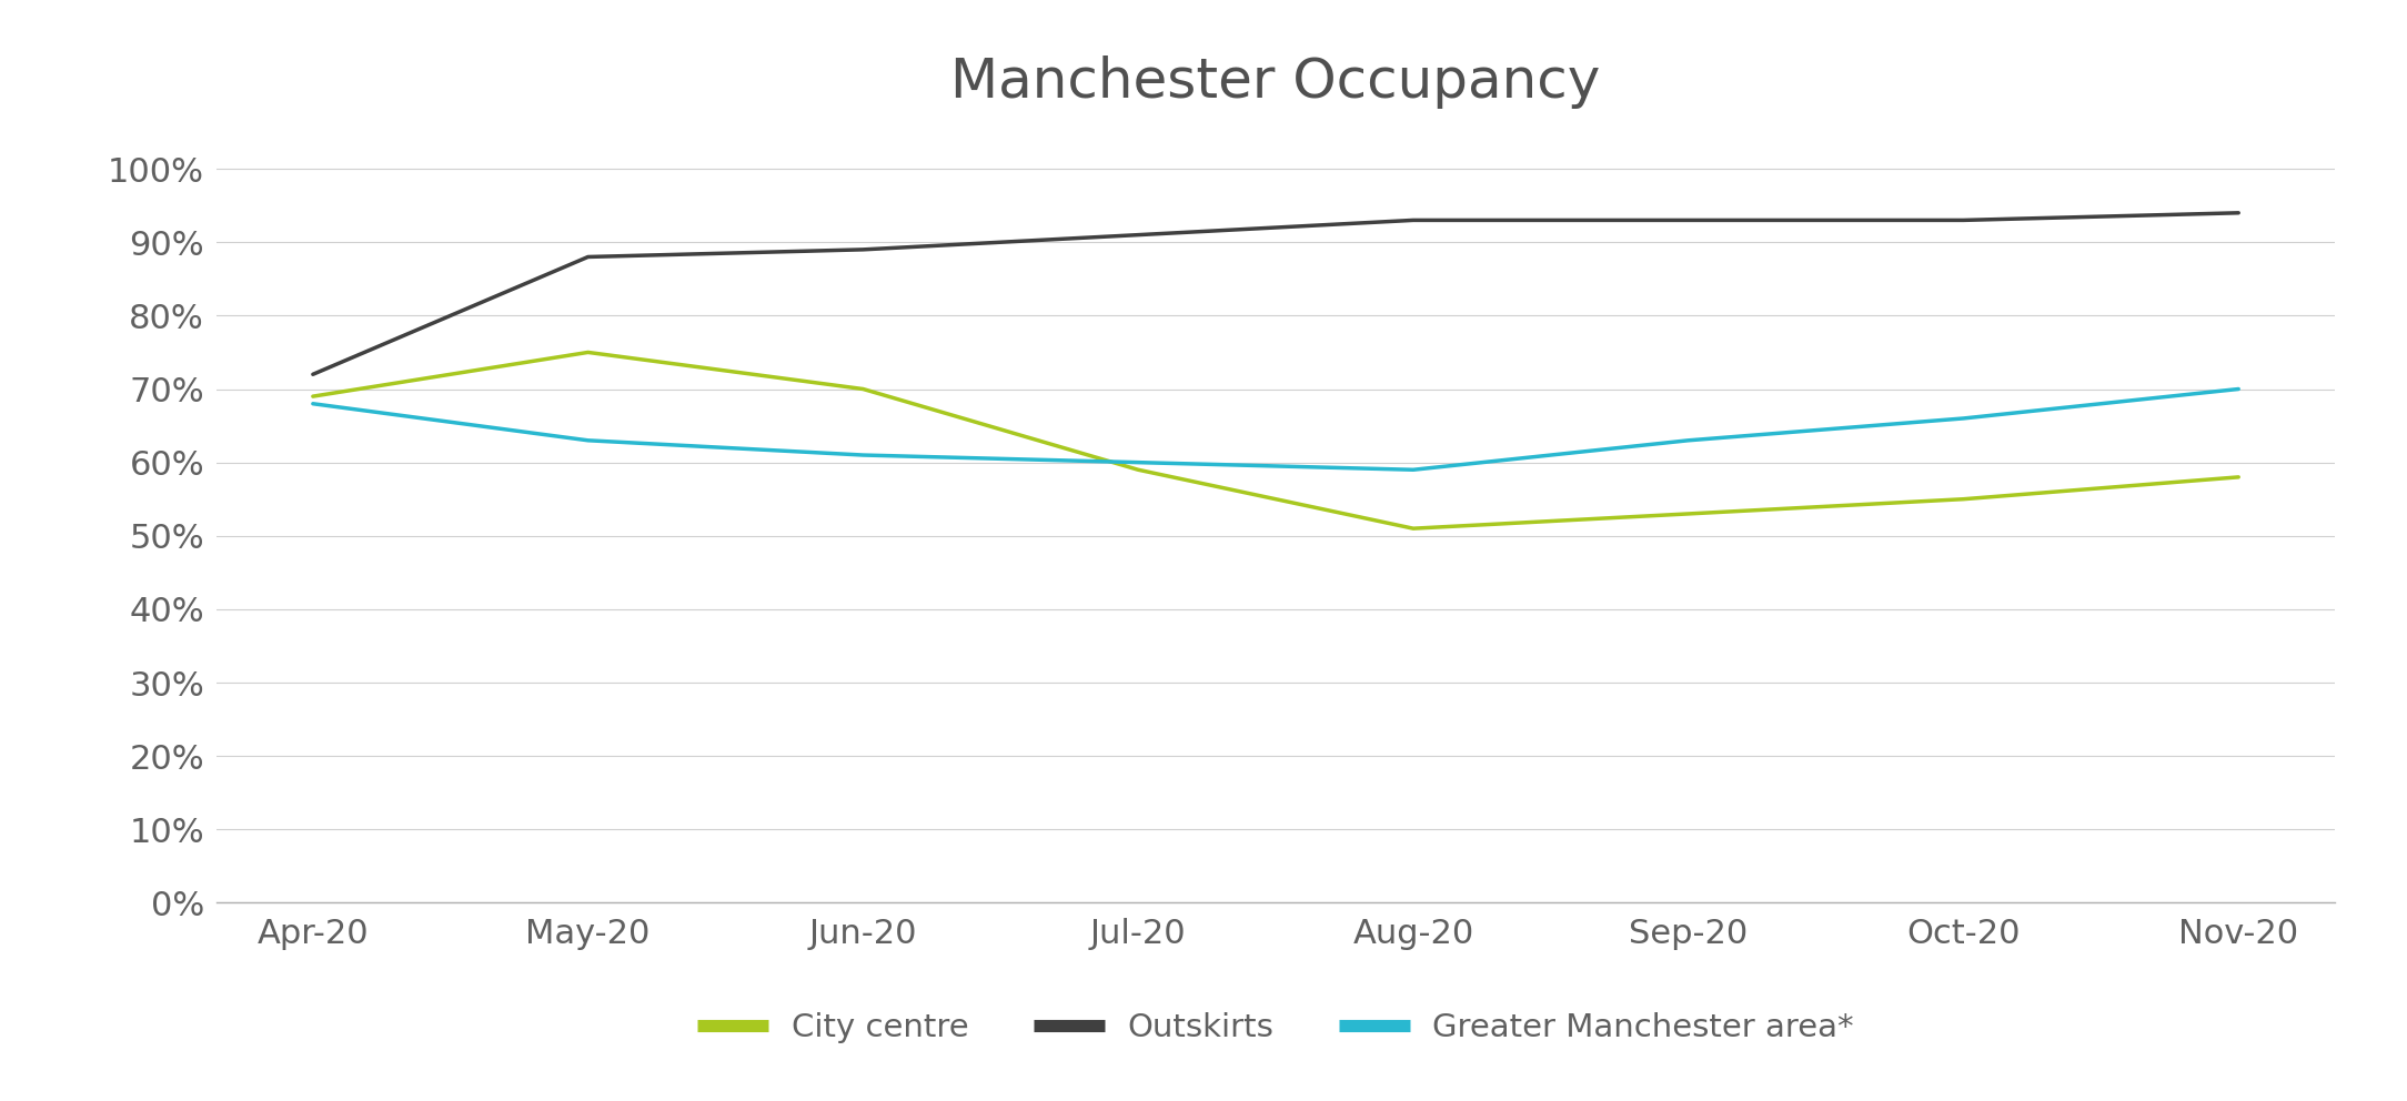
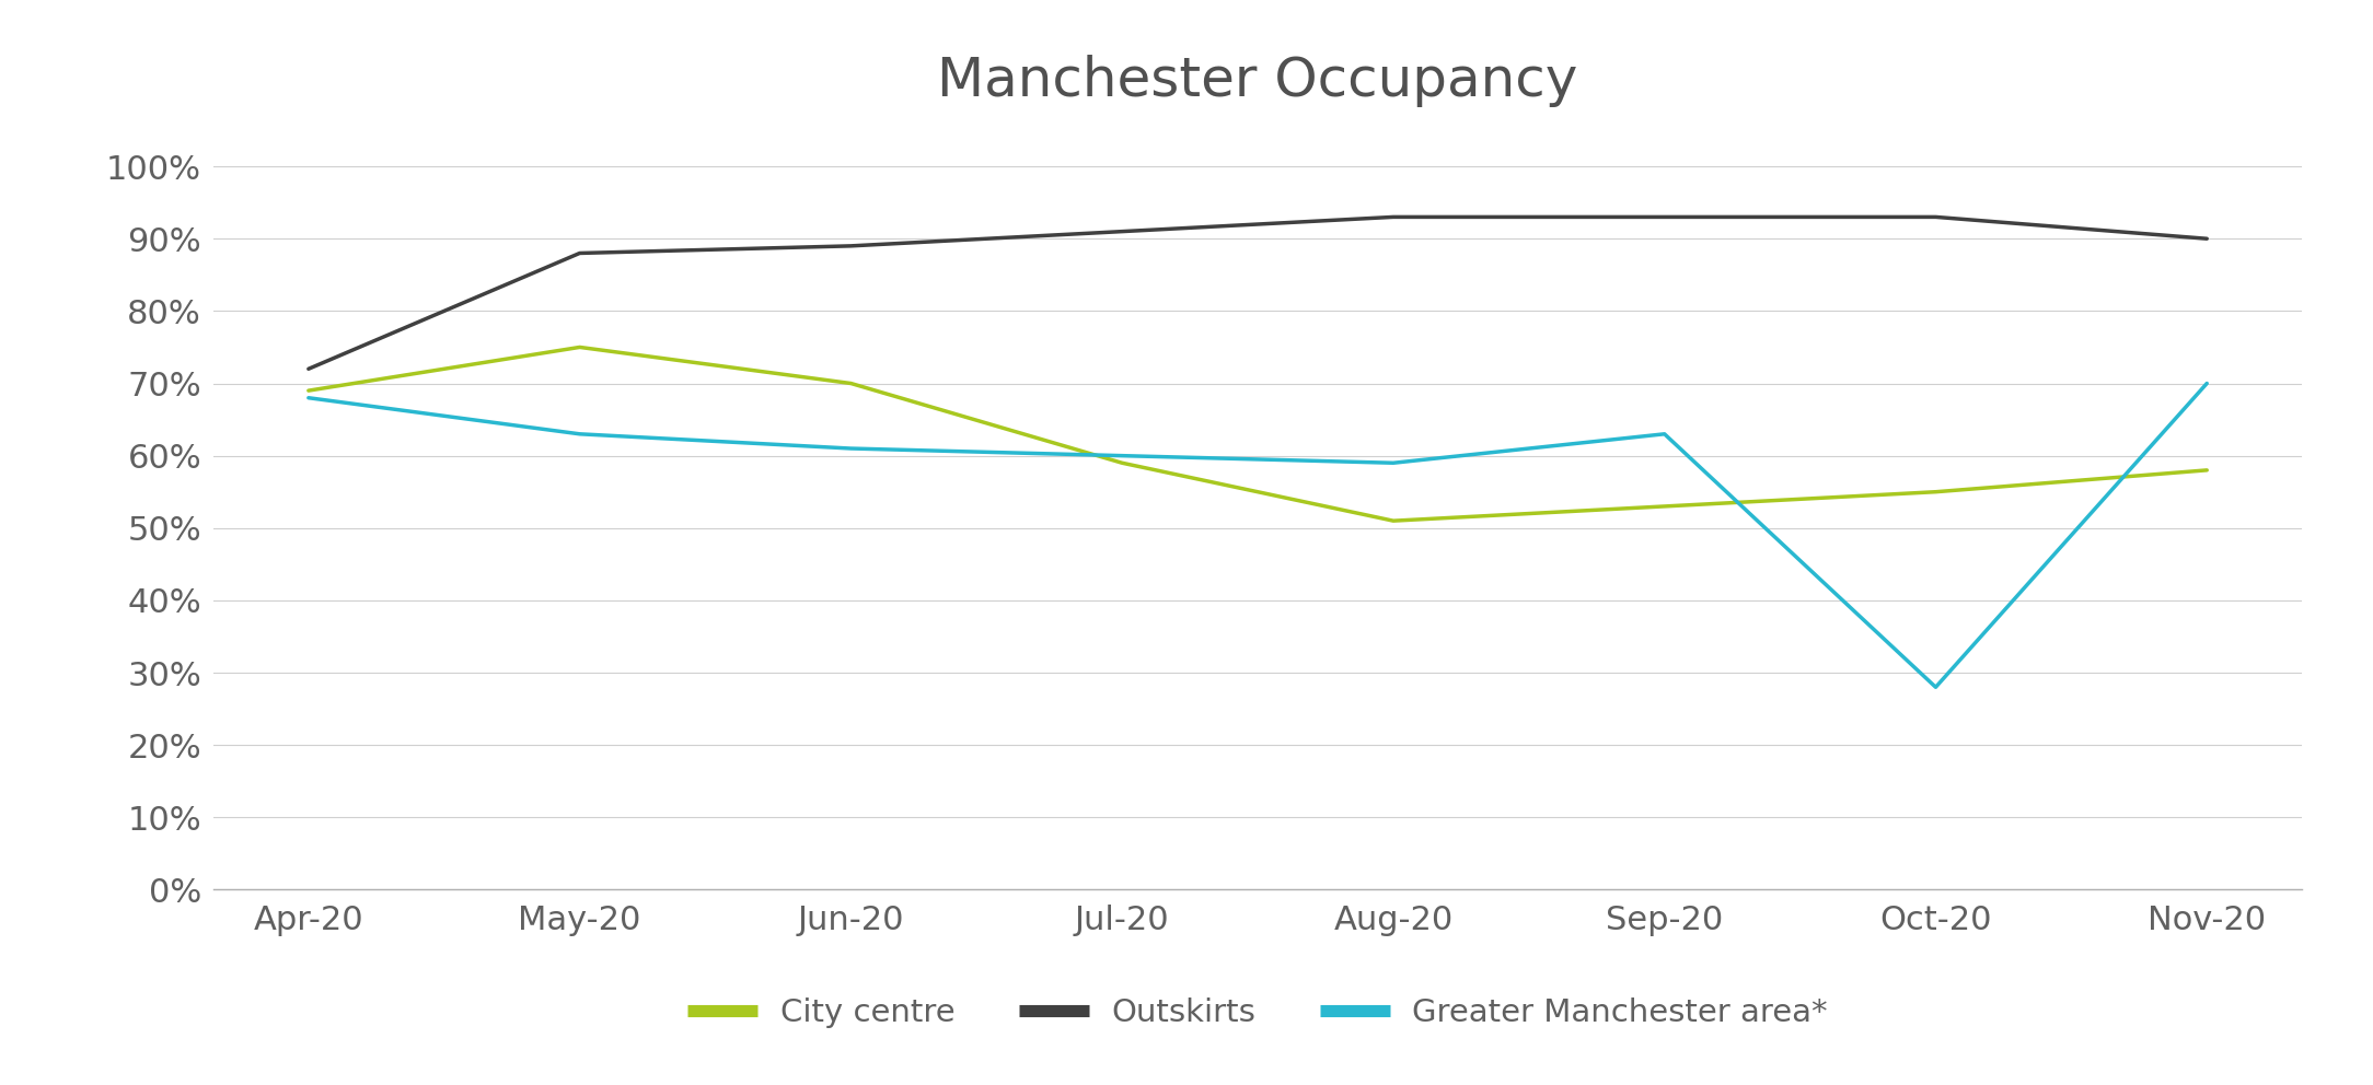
Greater Manchester area*/Oct-20: 66% -> 28%
Outskirts/Nov-20: 94% -> 90%
